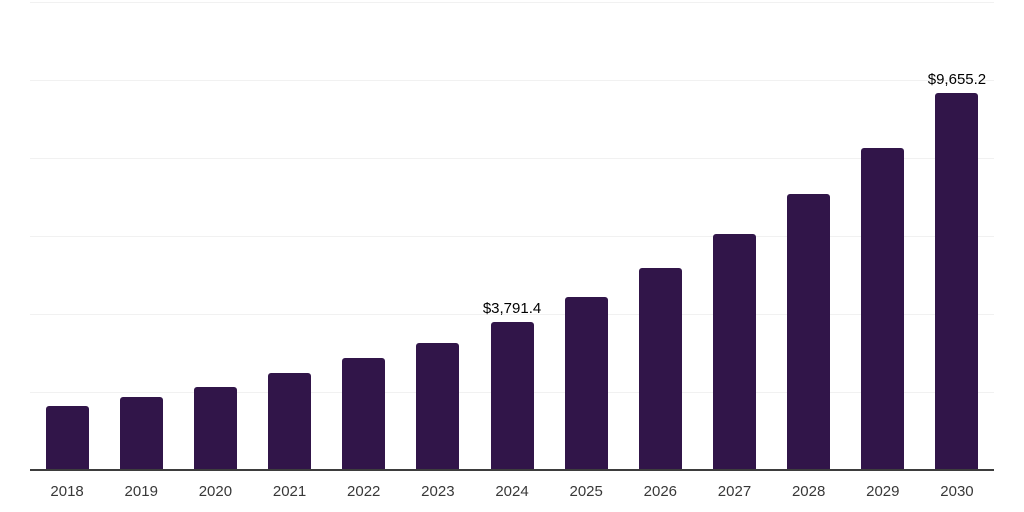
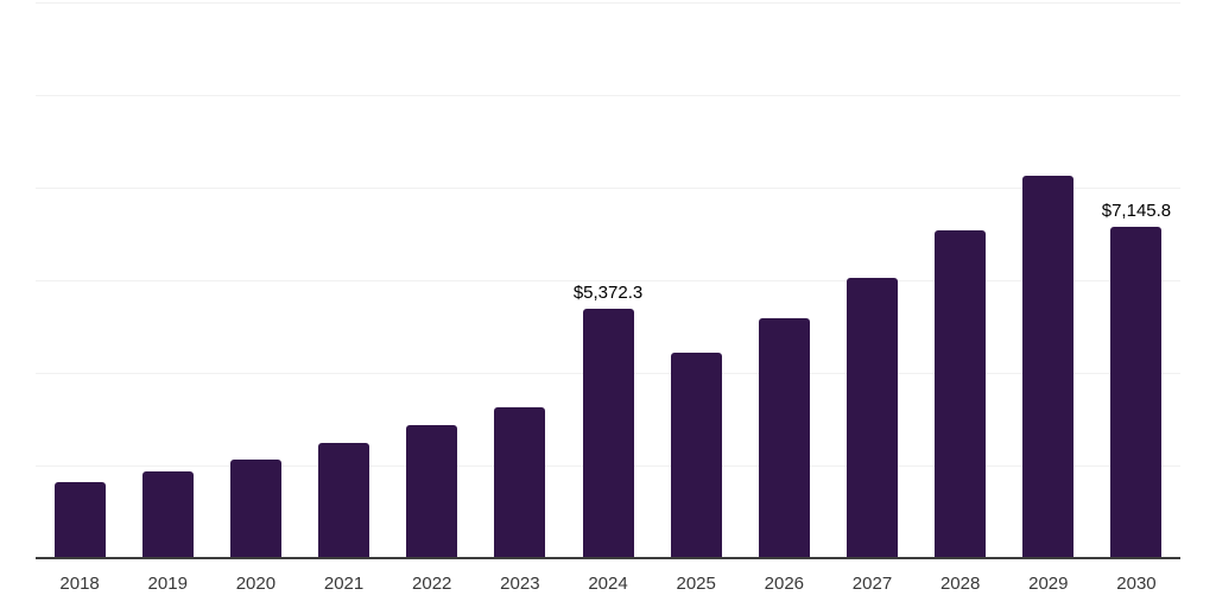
2024: $3,791.4 -> $5,372.3
2030: $9,655.2 -> $7,145.8
